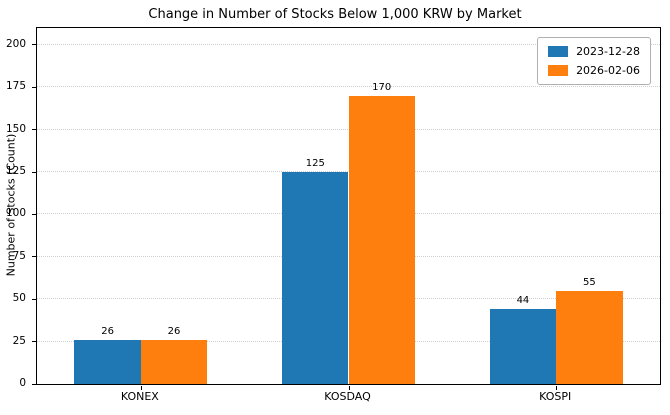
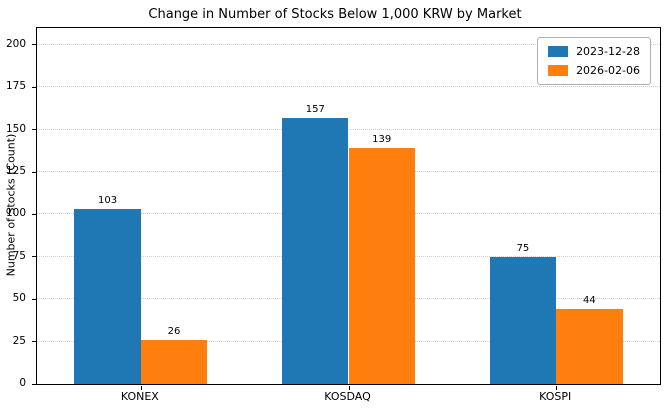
2023-12-28/KONEX: 26 -> 103
2023-12-28/KOSDAQ: 125 -> 157
2026-02-06/KOSDAQ: 170 -> 139
2023-12-28/KOSPI: 44 -> 75
2026-02-06/KOSPI: 55 -> 44
